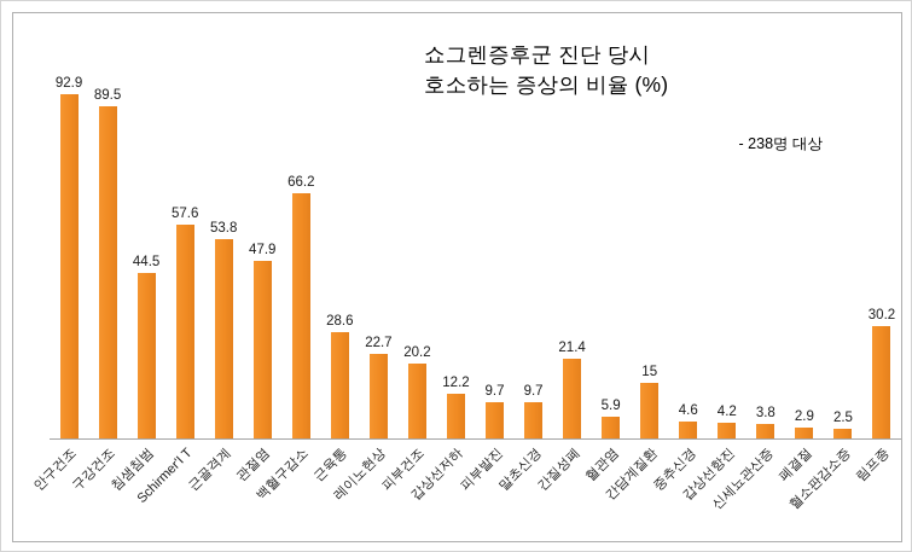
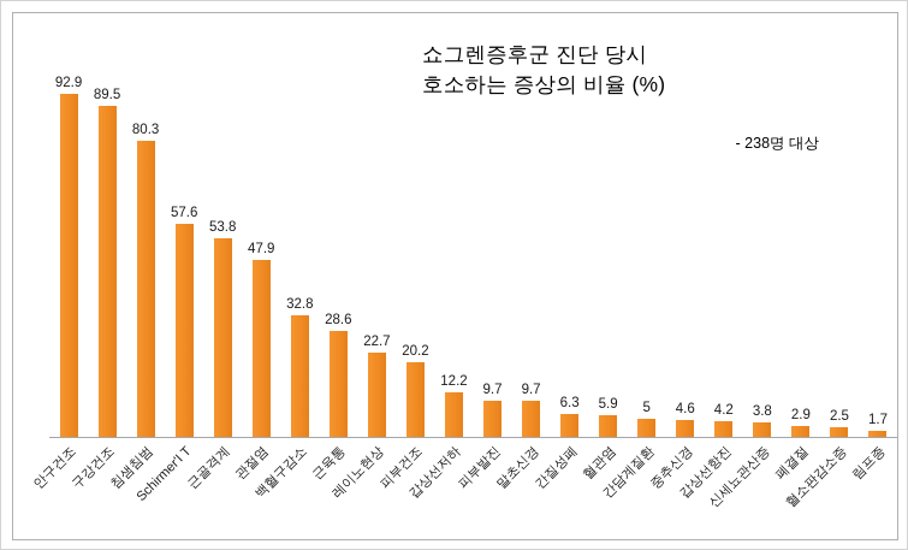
침샘침범: 44.5 -> 80.3
백혈구감소: 66.2 -> 32.8
간질성폐: 21.4 -> 6.3
간담계질환: 15 -> 5
림프종: 30.2 -> 1.7
